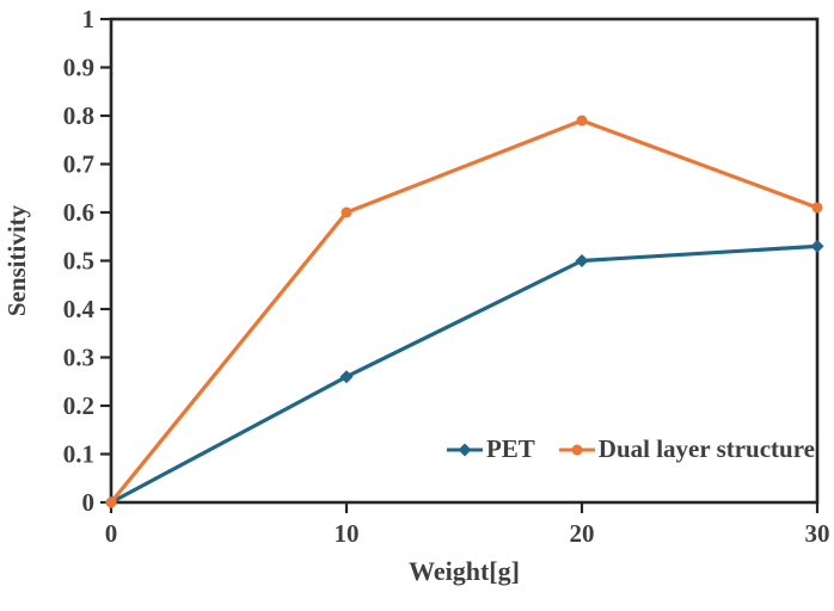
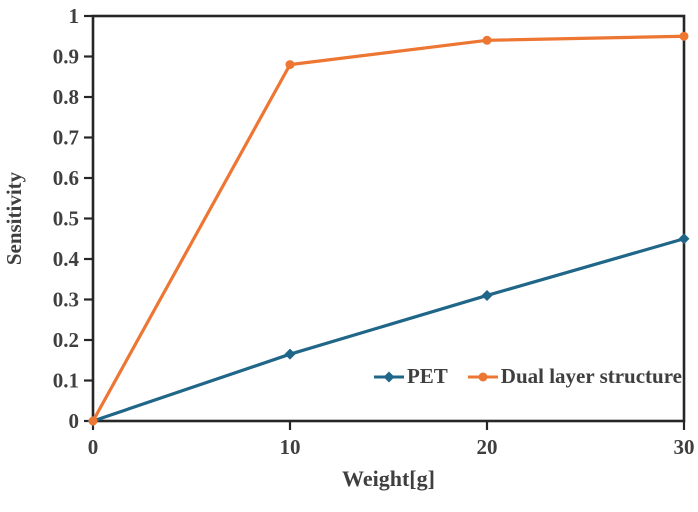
PET/10: 0.26 -> 0.17
Dual layer structure/10: 0.60 -> 0.88
PET/20: 0.50 -> 0.31
Dual layer structure/20: 0.79 -> 0.94
PET/30: 0.53 -> 0.45
Dual layer structure/30: 0.61 -> 0.95
